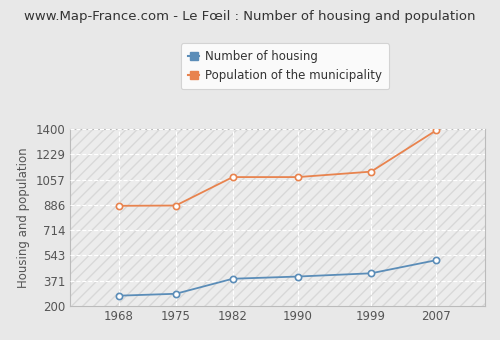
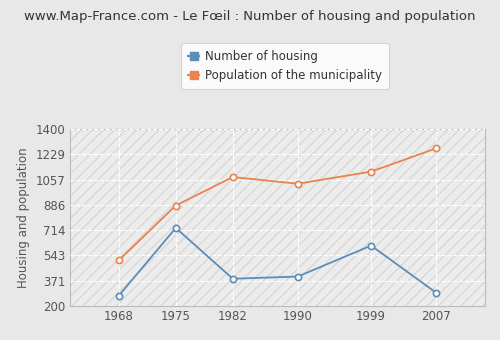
Population of the municipality/1968: 880 -> 510
Number of housing/1975: 280 -> 730
Population of the municipality/1990: 1080 -> 1030
Number of housing/1999: 420 -> 610
Number of housing/2007: 510 -> 290
Population of the municipality/2007: 1390 -> 1270
